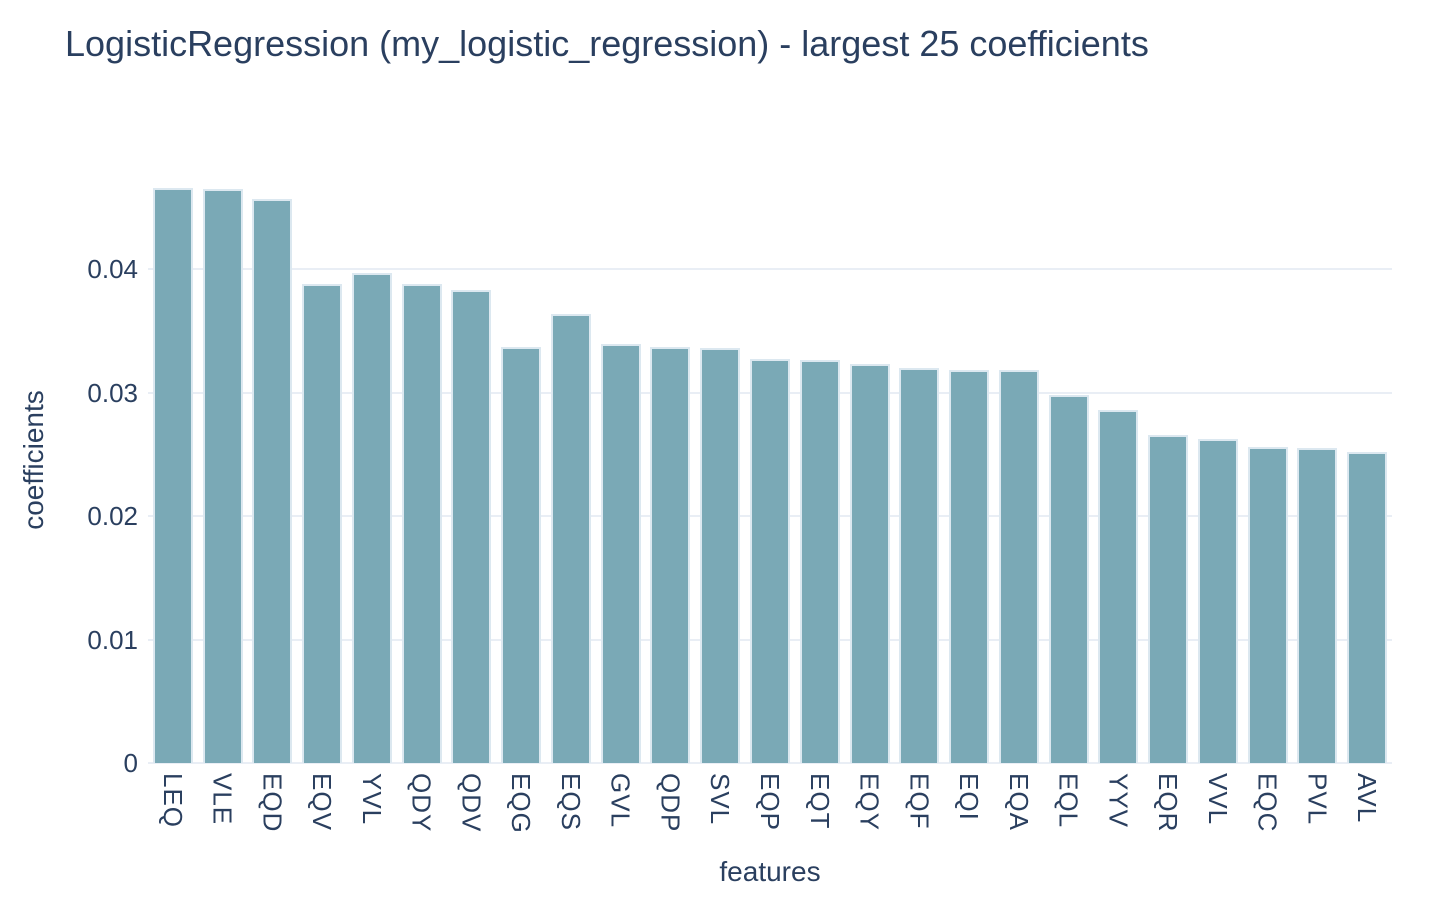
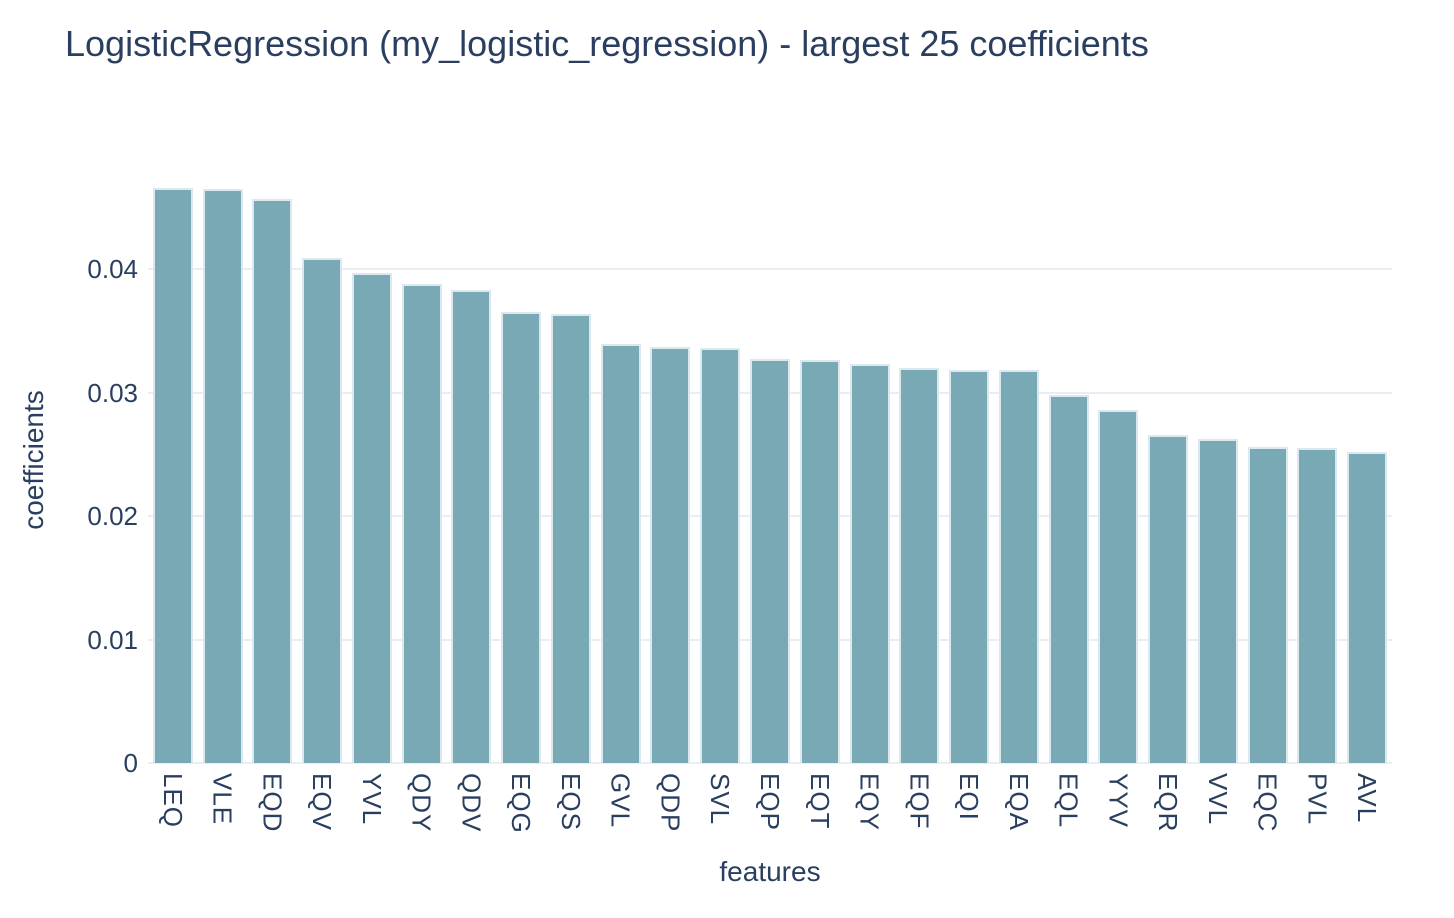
EQV: 0.0388 -> 0.0409
EQG: 0.0337 -> 0.0365
